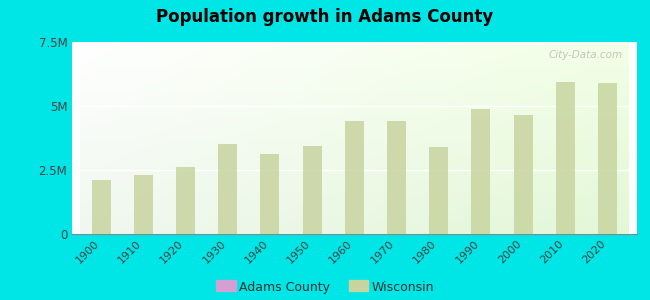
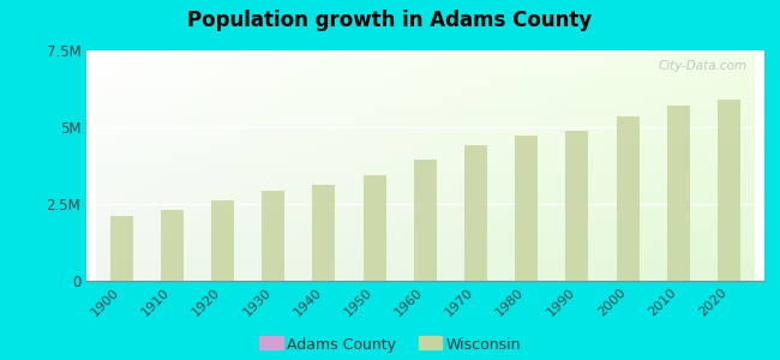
1930: 3.50M -> 2.94M
1960: 4.40M -> 3.96M
1980: 3.40M -> 4.71M
2000: 4.65M -> 5.36M
2010: 5.95M -> 5.69M
